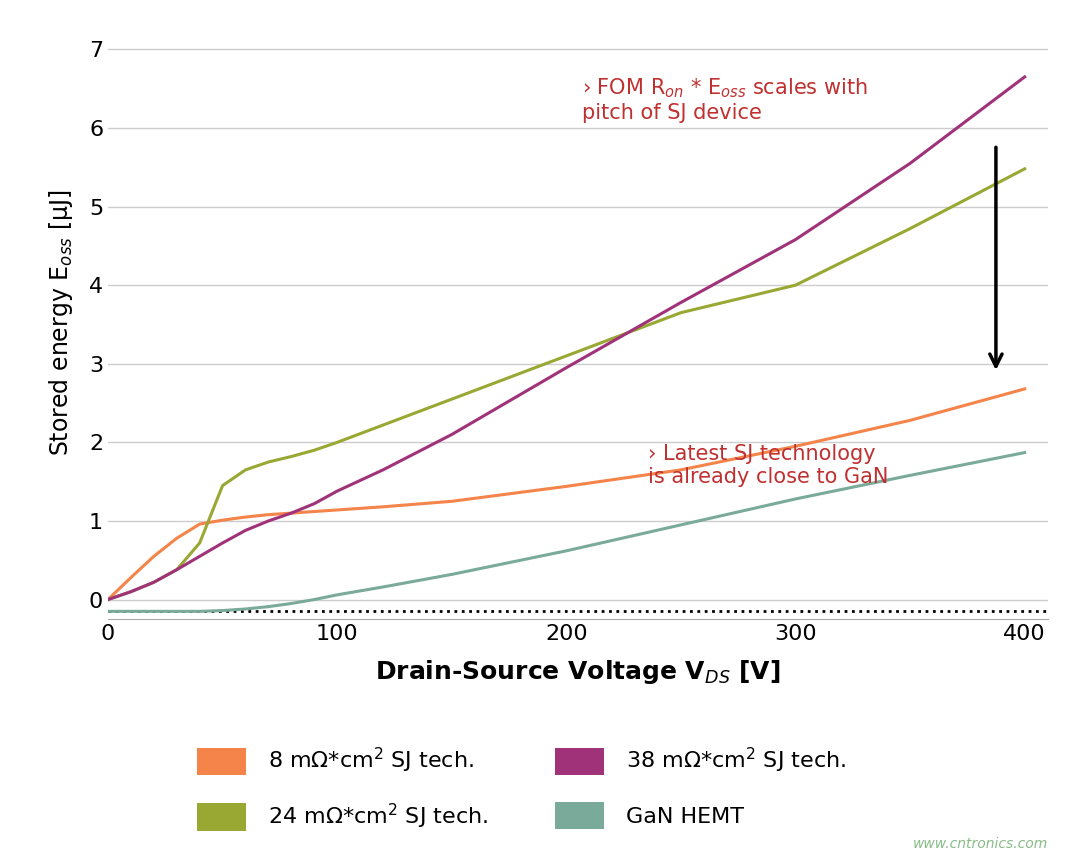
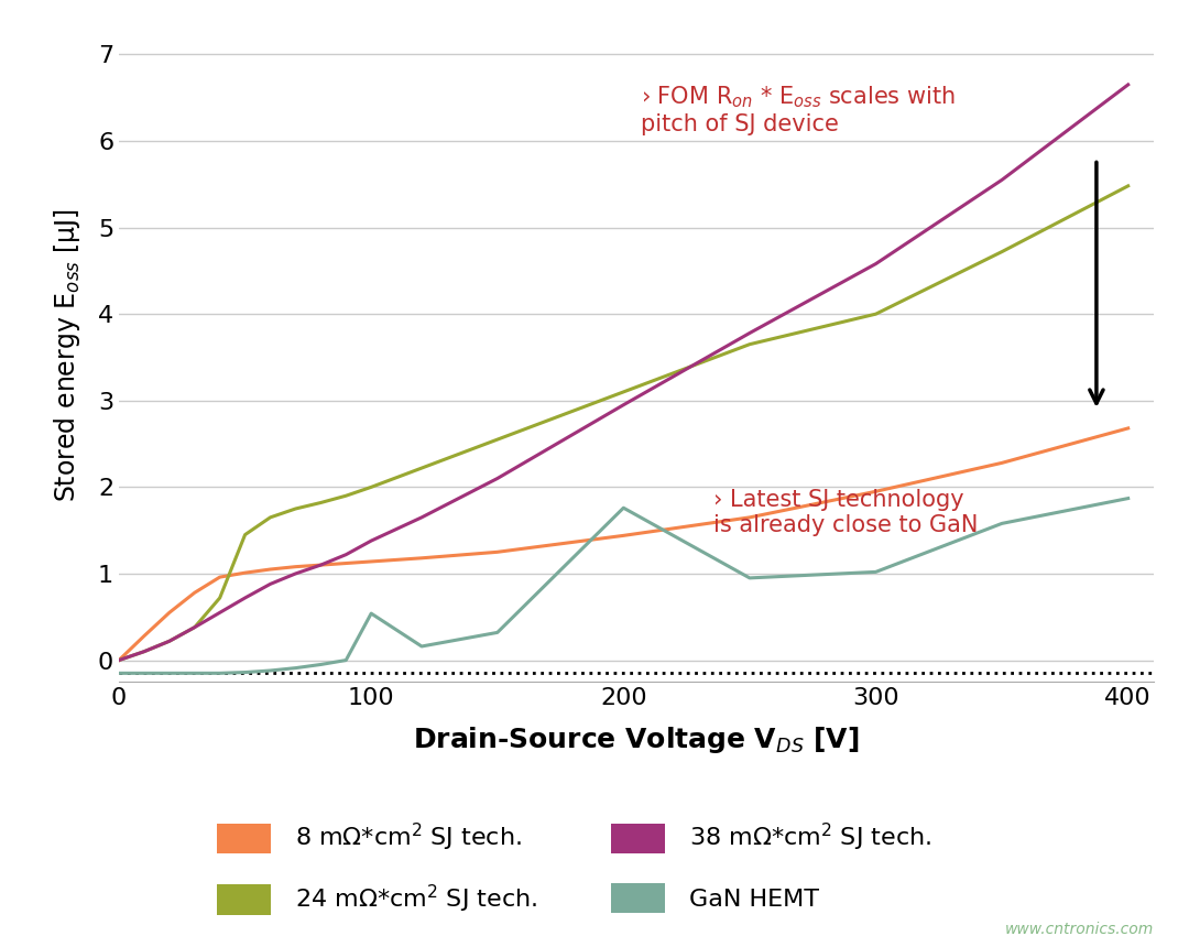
GaN HEMT/100: 0.06 -> 0.54
GaN HEMT/200: 0.62 -> 1.76
GaN HEMT/300: 1.28 -> 1.02
